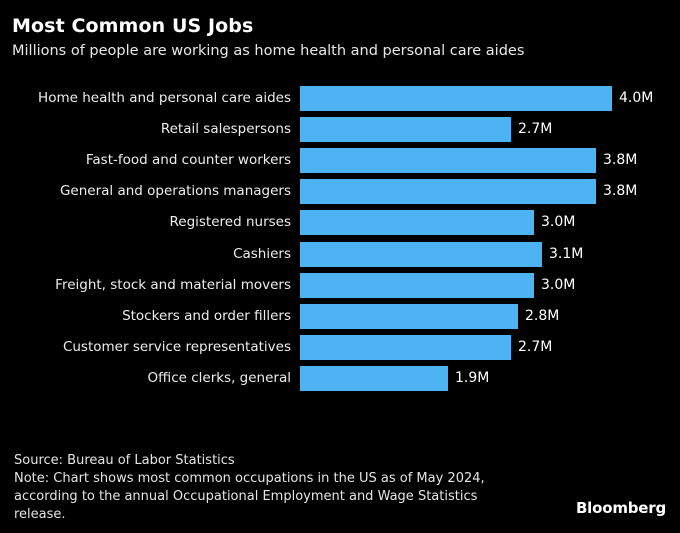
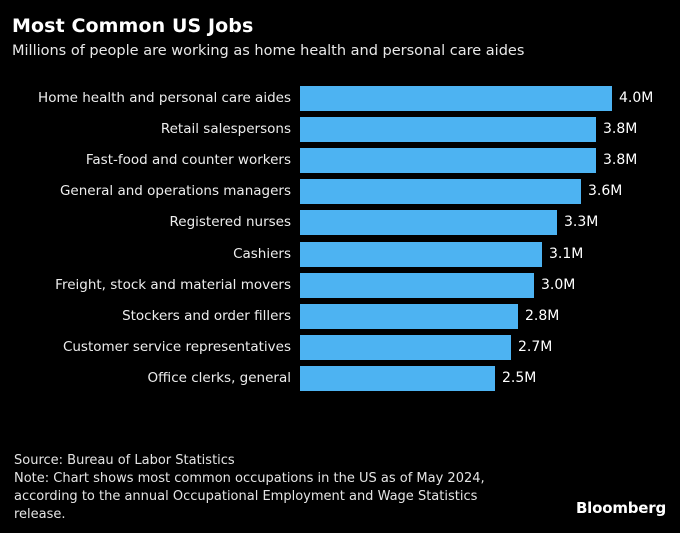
Retail salespersons: 2.7M -> 3.8M
General and operations managers: 3.8M -> 3.6M
Registered nurses: 3.0M -> 3.3M
Office clerks, general: 1.9M -> 2.5M
